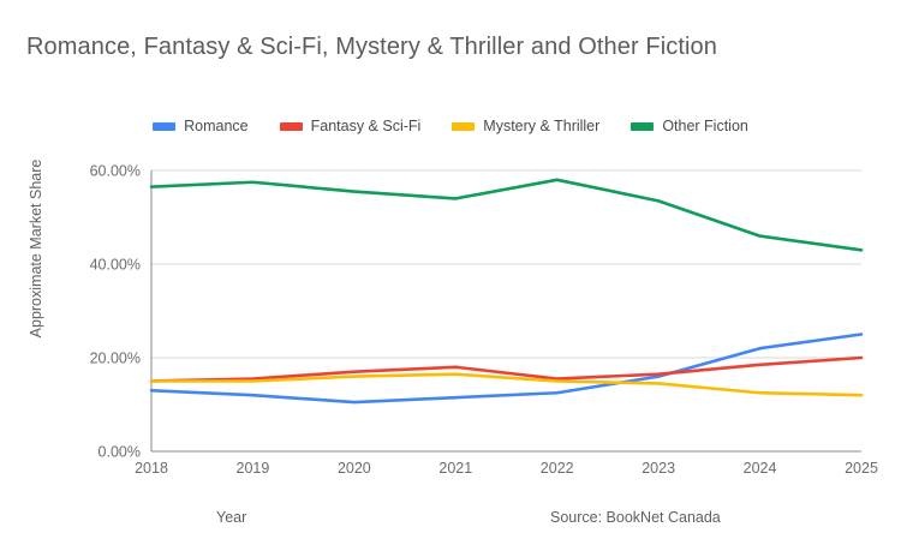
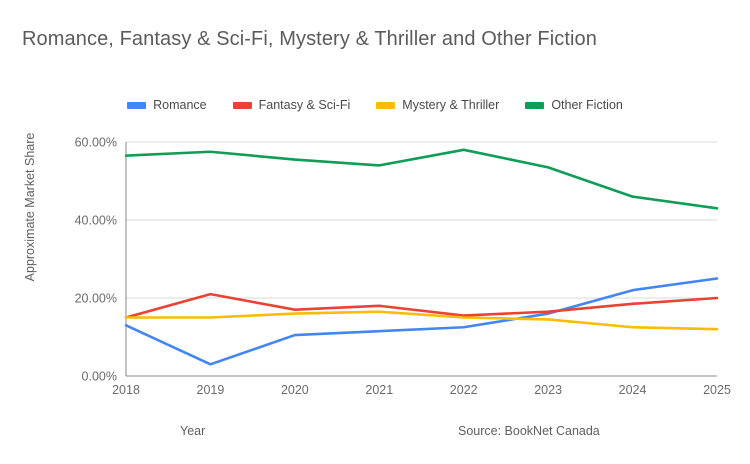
Romance/2019: 12% -> 3%
Fantasy & Sci-Fi/2019: 16% -> 21%
